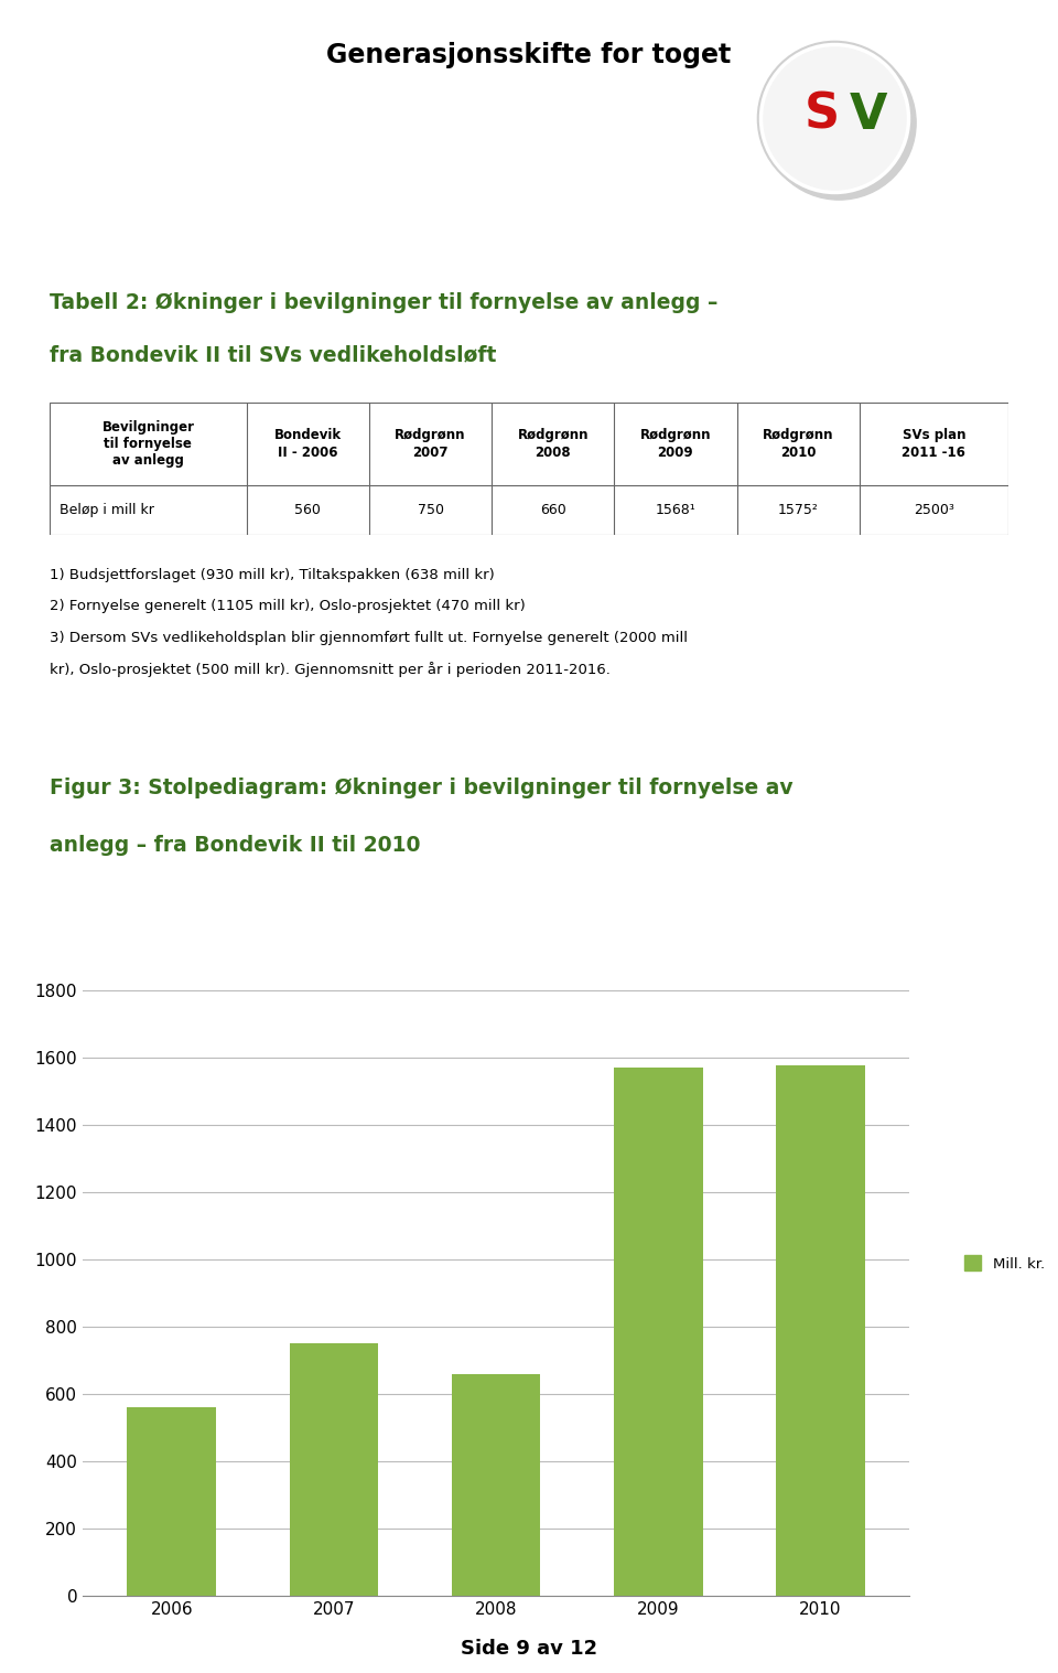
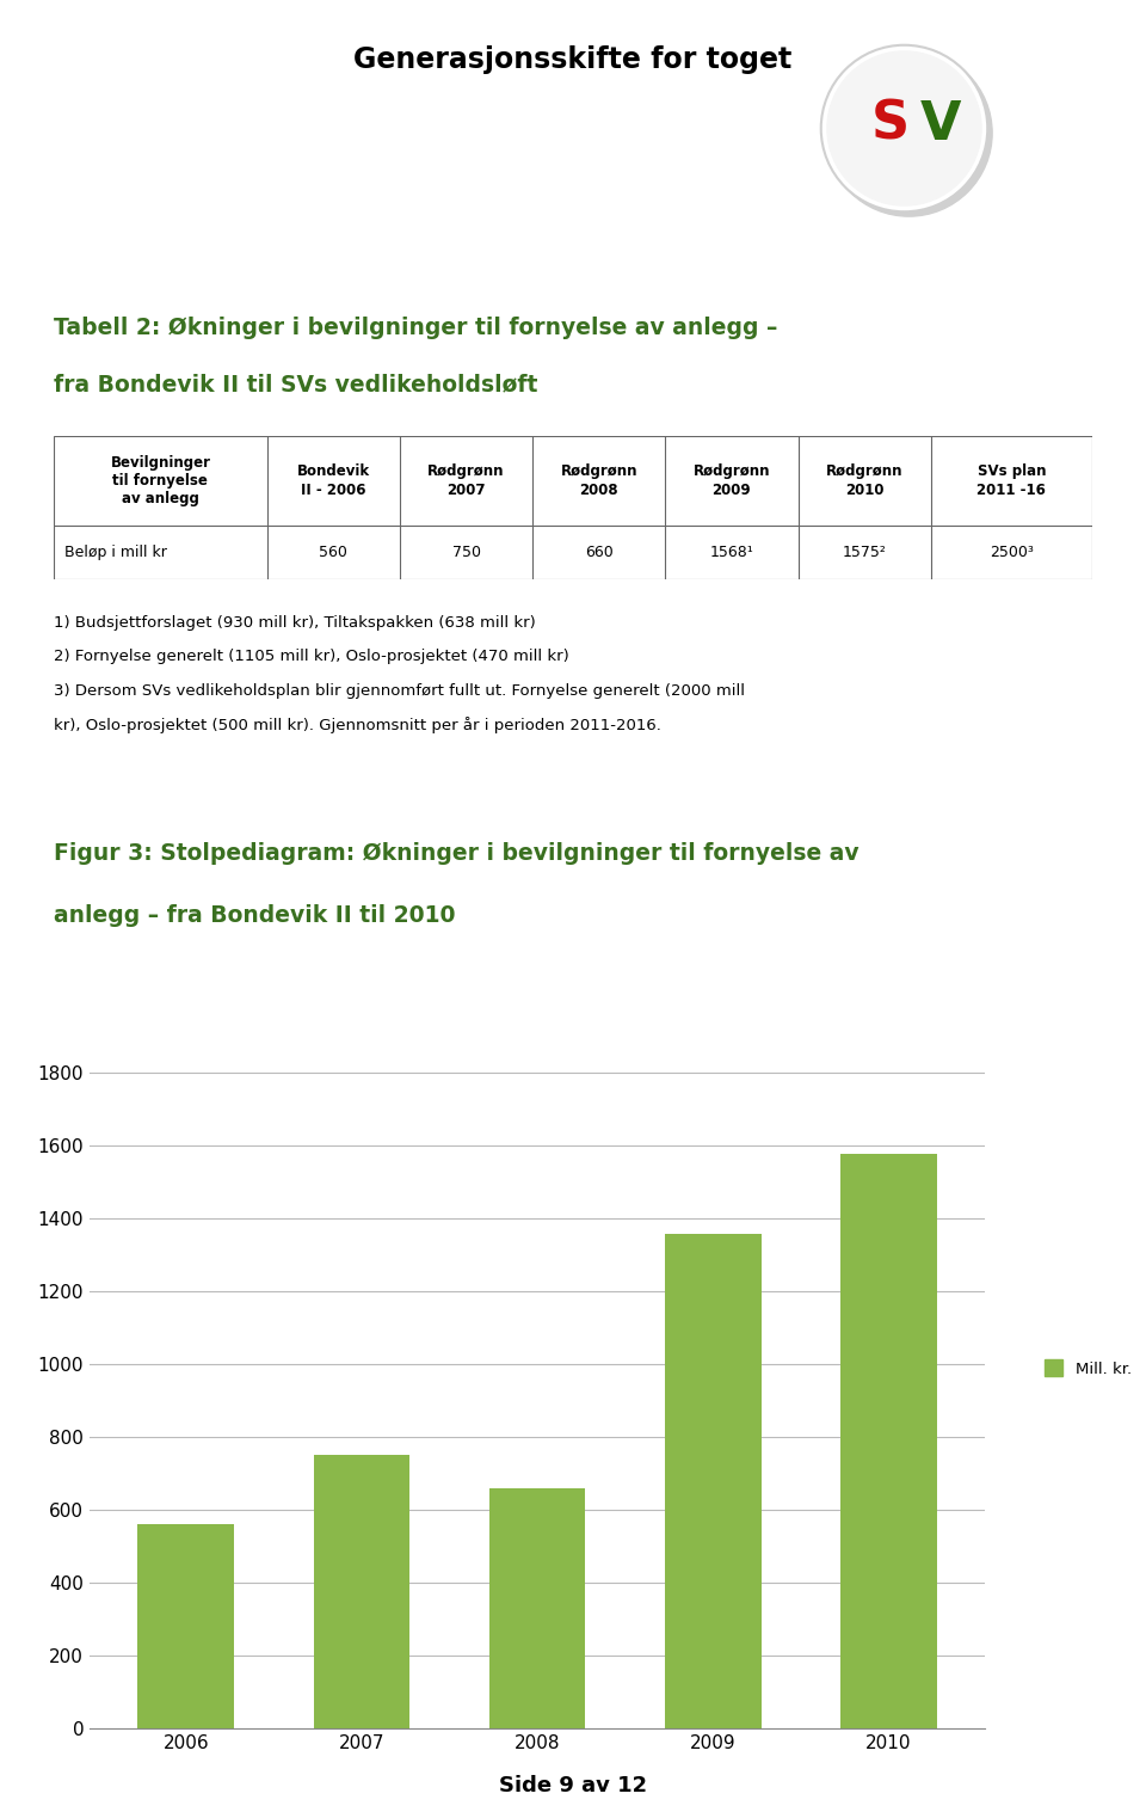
2009: 1568 -> 1355
